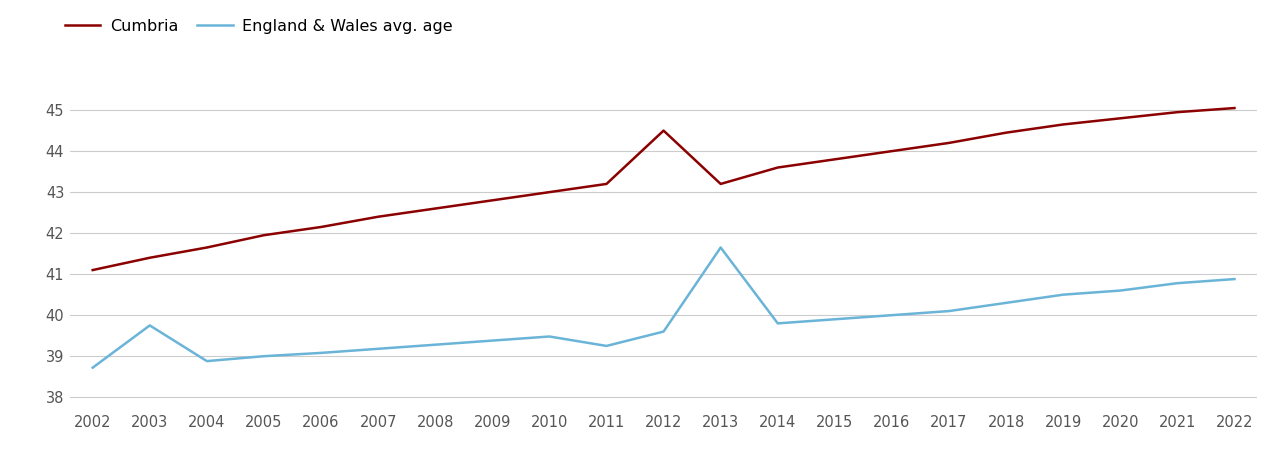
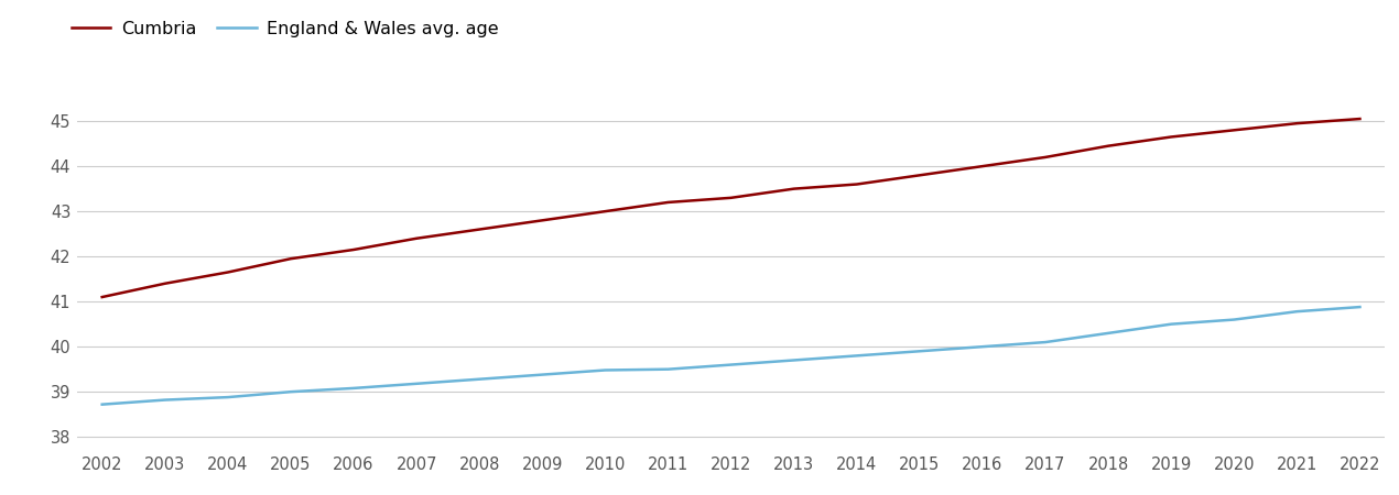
England & Wales avg. age/2003: 39.75 -> 38.82
England & Wales avg. age/2011: 39.25 -> 39.50
Cumbria/2012: 44.50 -> 43.30
Cumbria/2013: 43.20 -> 43.50
England & Wales avg. age/2013: 41.65 -> 39.70
